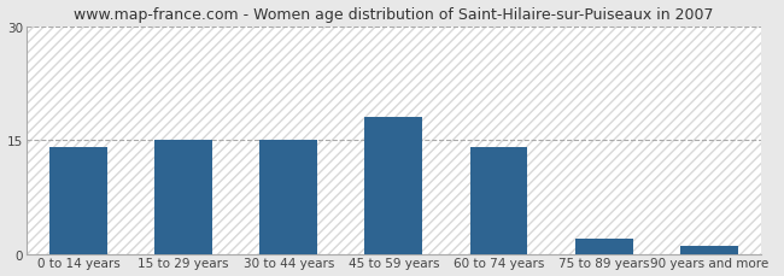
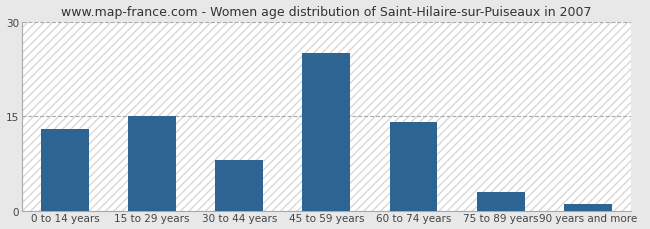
0 to 14 years: 14 -> 13
30 to 44 years: 15 -> 8
45 to 59 years: 18 -> 25
75 to 89 years: 2 -> 3
